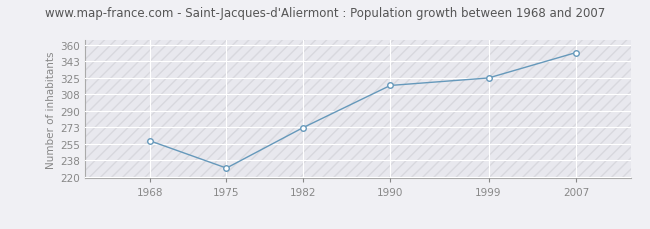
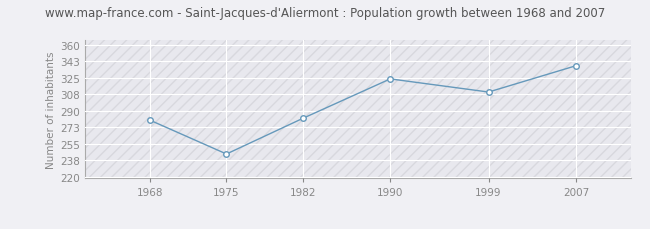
1968: 258 -> 280
1975: 229 -> 244
1982: 272 -> 282
1990: 317 -> 324
1999: 325 -> 310
2007: 352 -> 338
